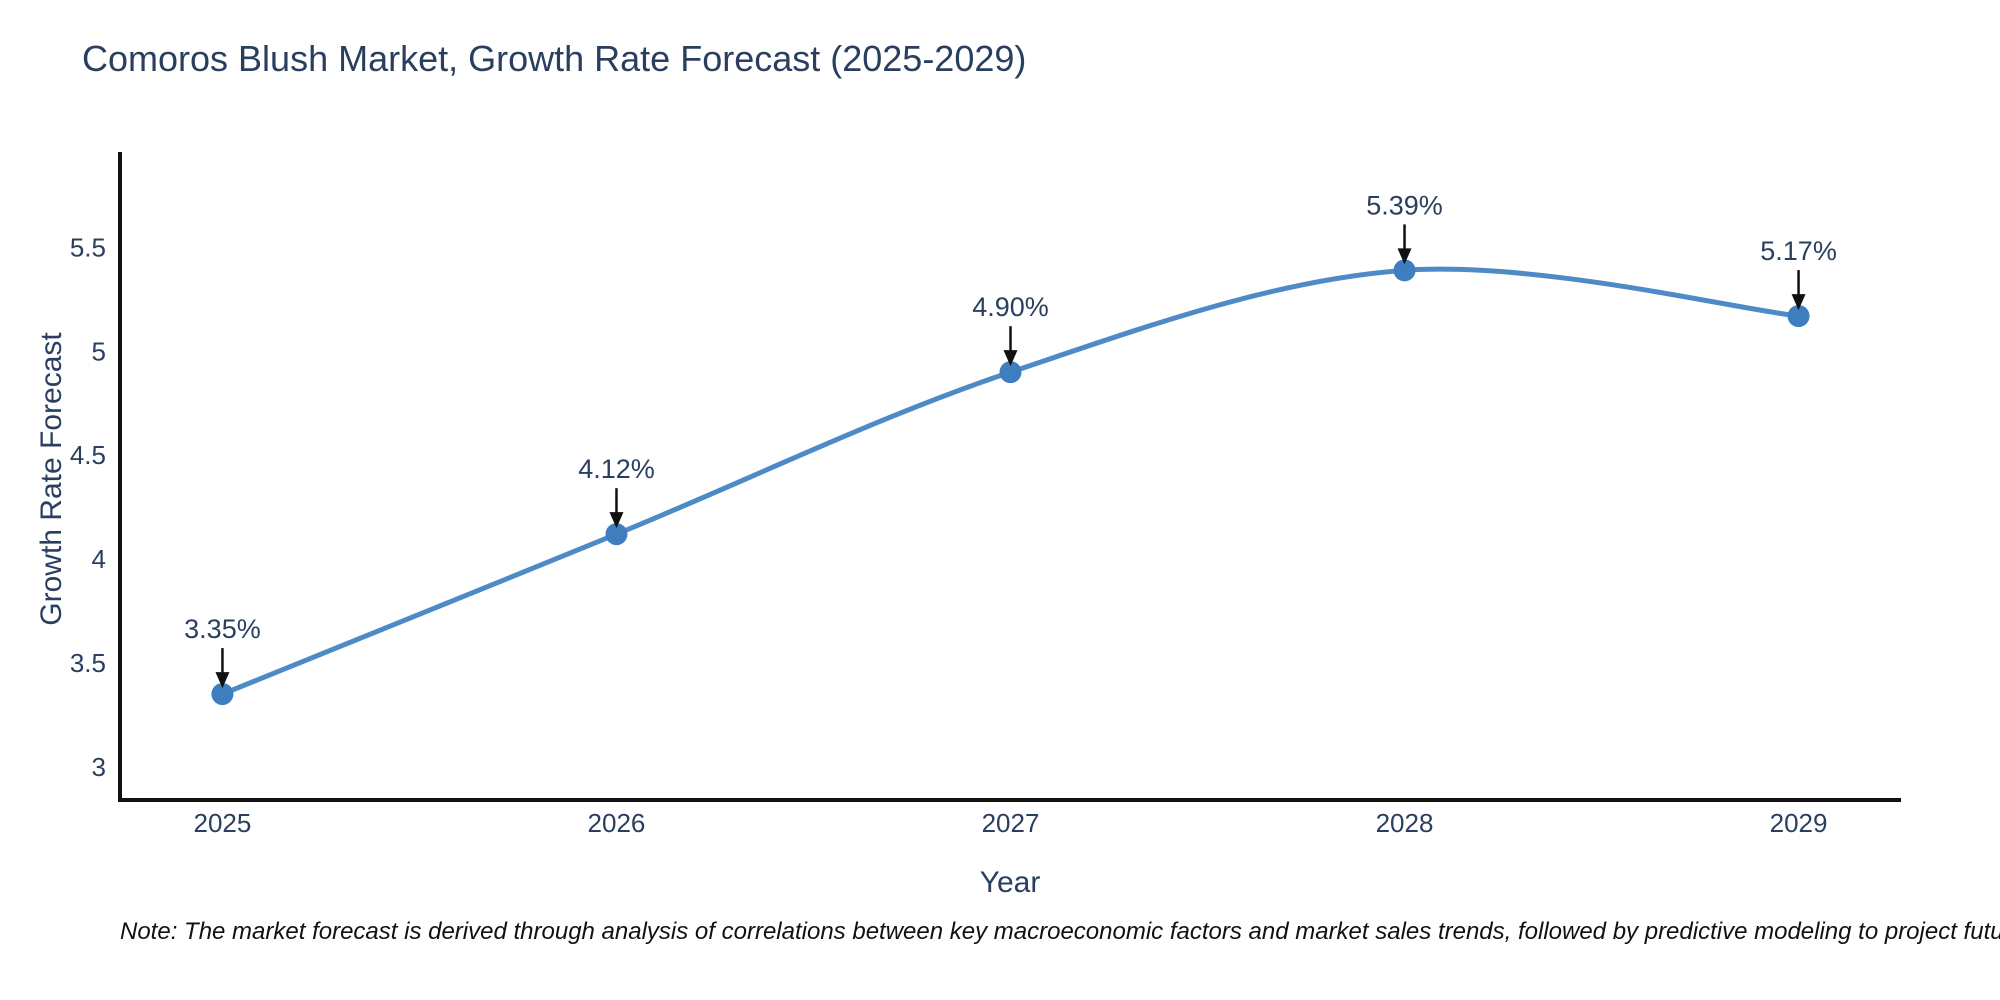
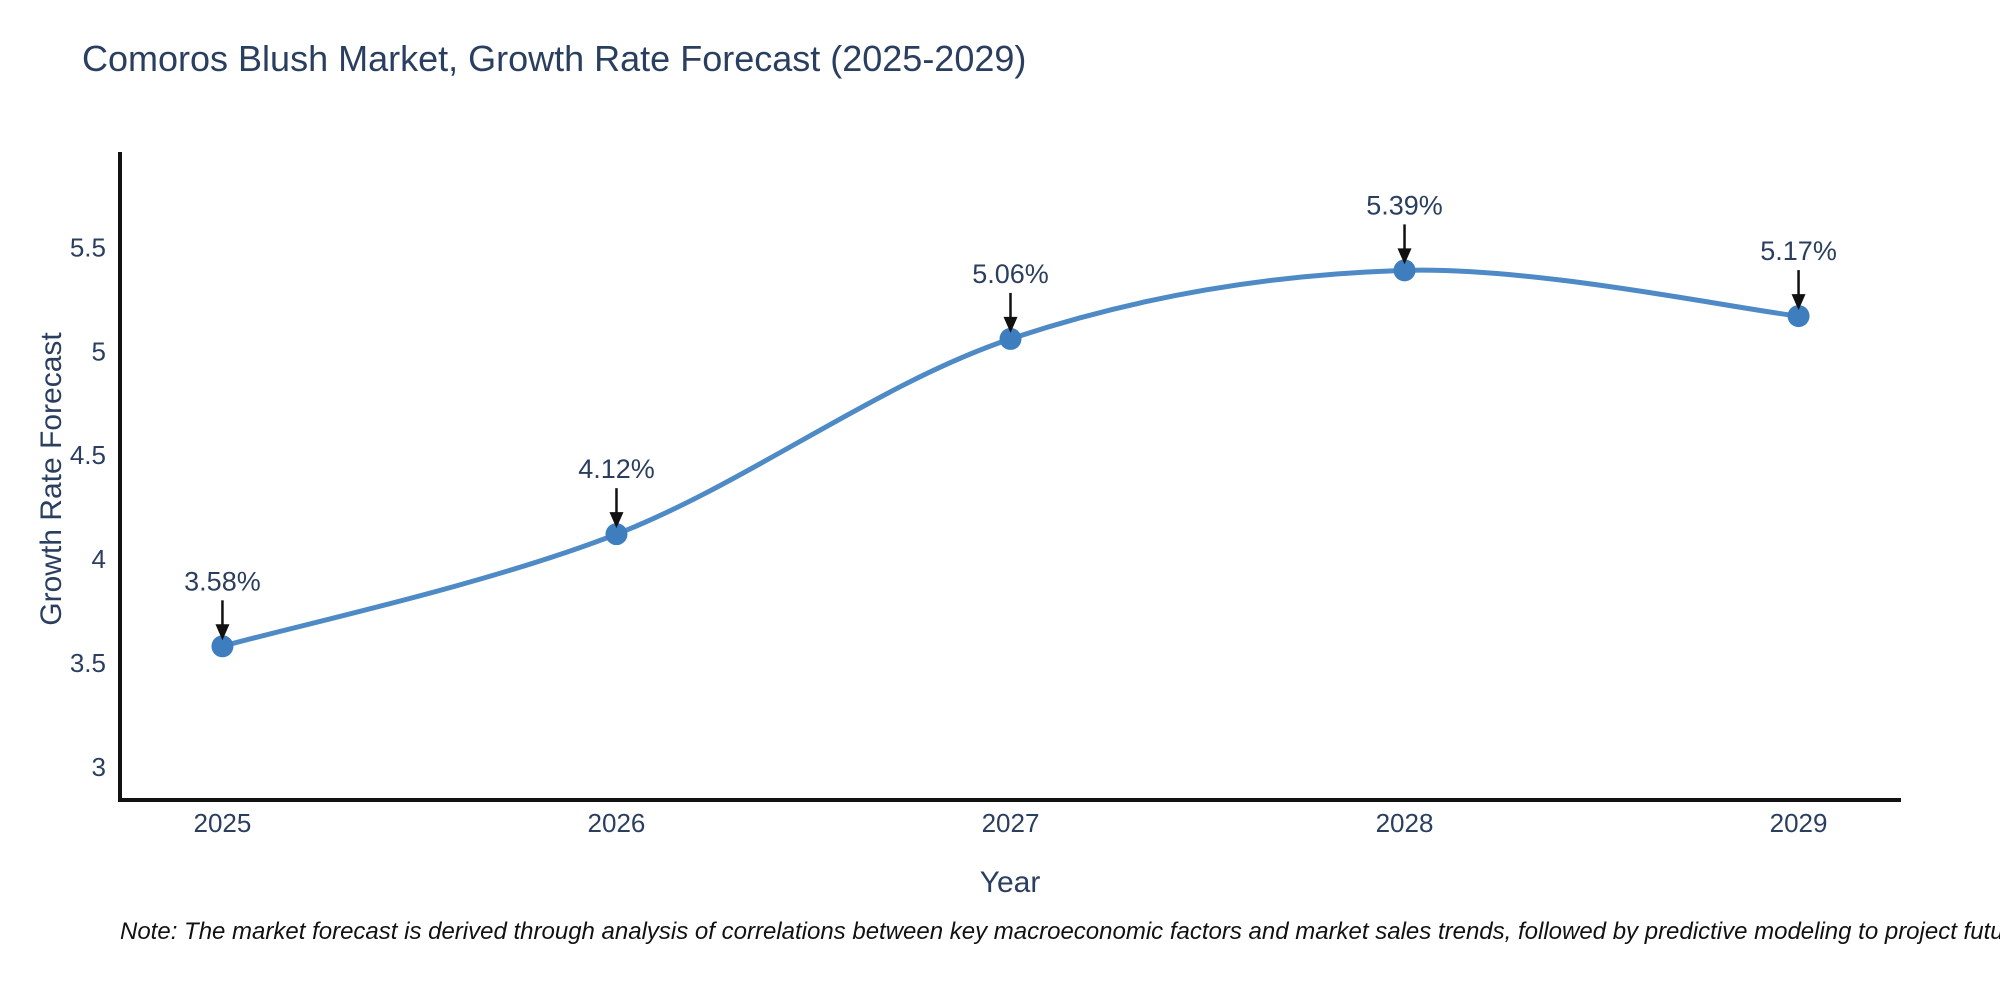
2025: 3.35% -> 3.58%
2027: 4.90% -> 5.06%
